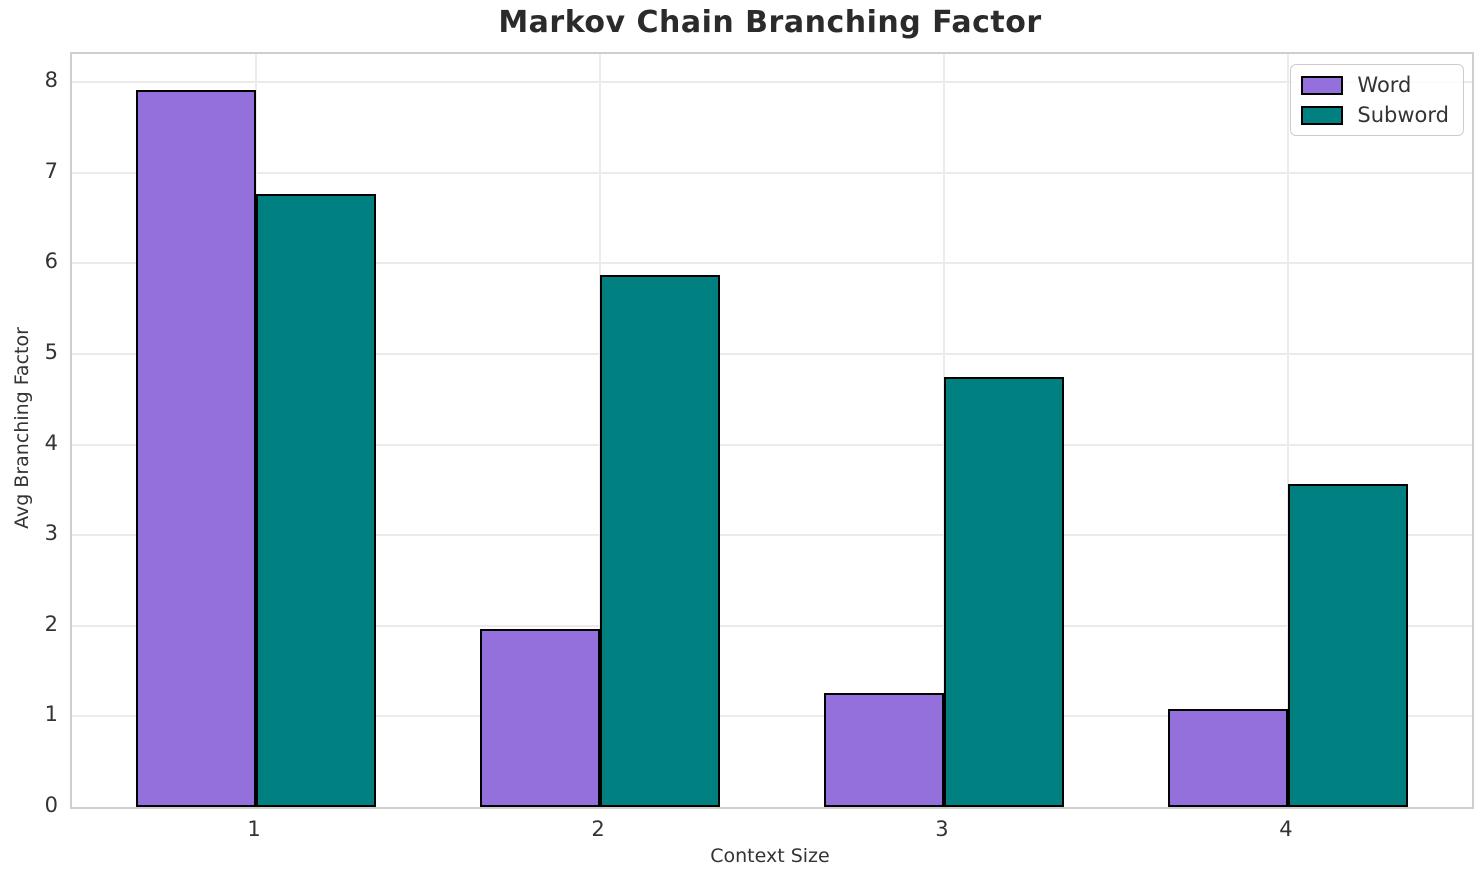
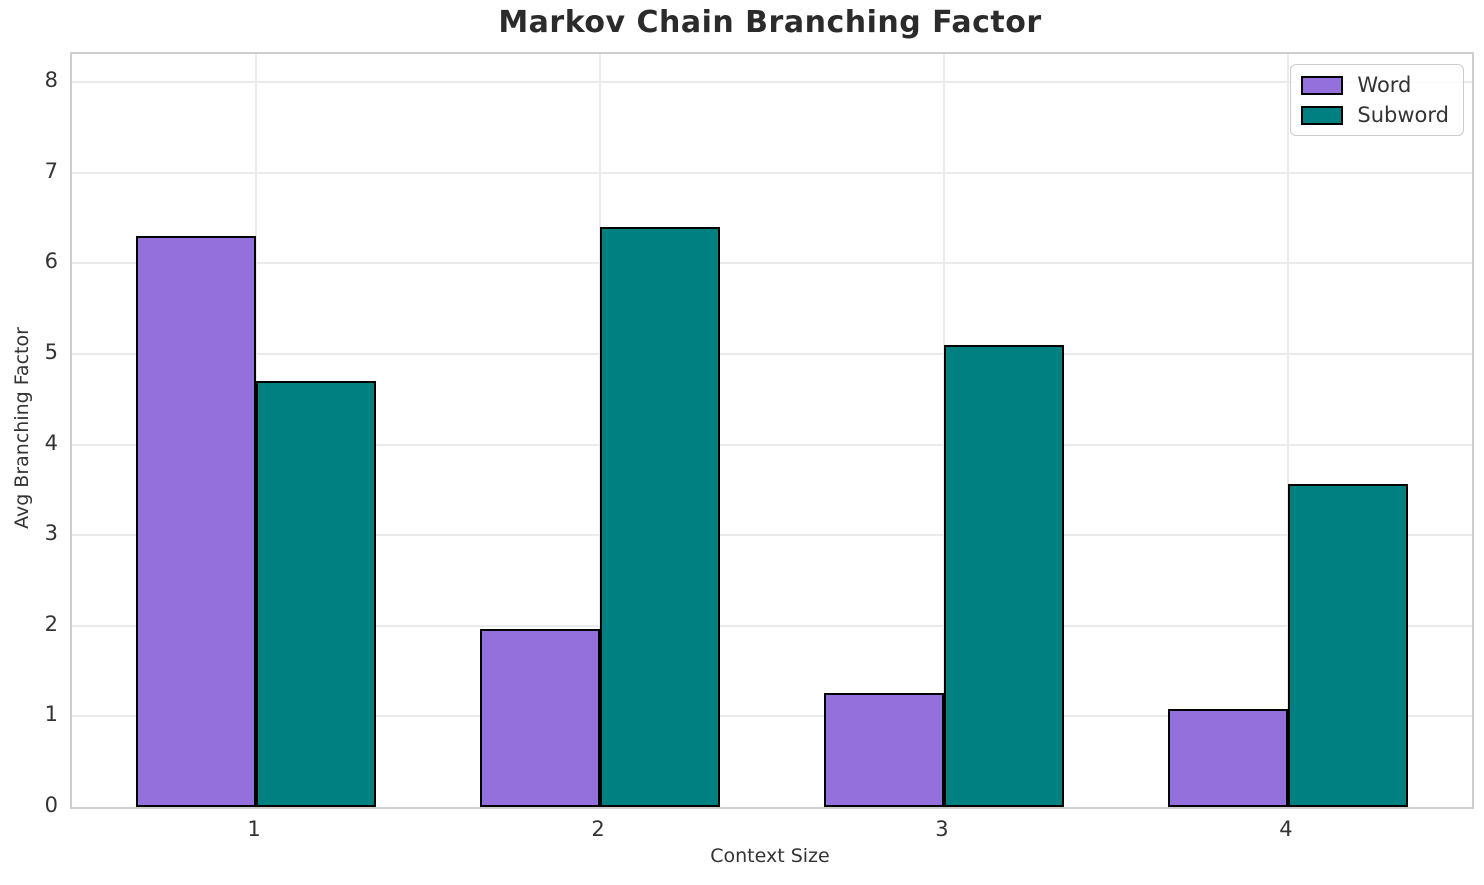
Word/1: 7.9 -> 6.3
Subword/1: 6.8 -> 4.7
Subword/2: 5.9 -> 6.4
Subword/3: 4.8 -> 5.1
